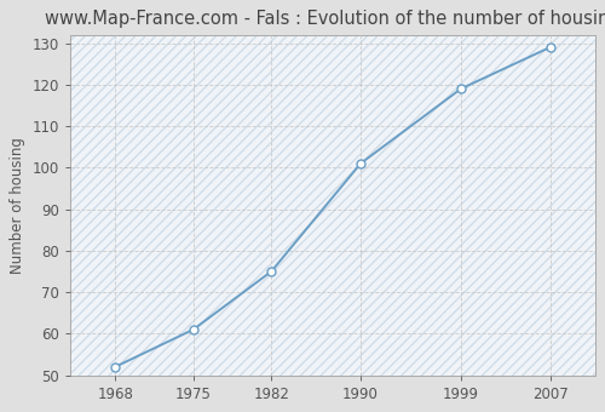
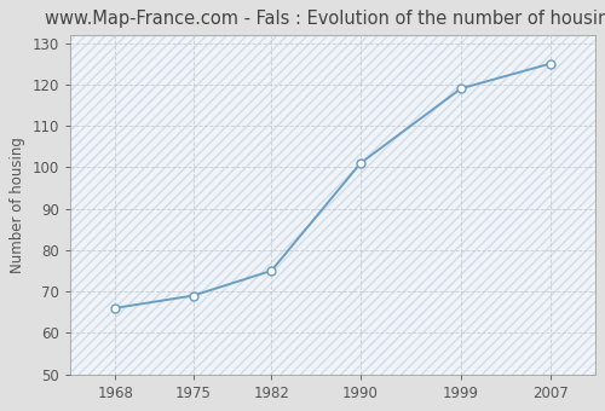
1968: 52 -> 66
1975: 61 -> 69
2007: 129 -> 125
